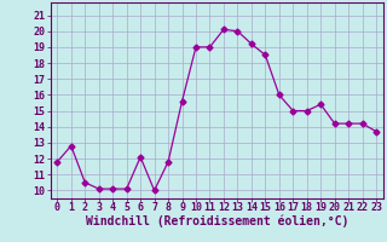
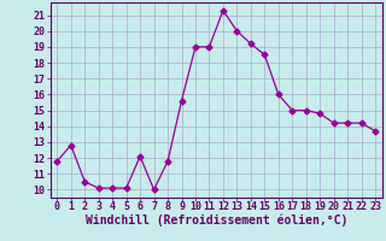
12: 20.1 -> 21.3
19: 15.4 -> 14.8
